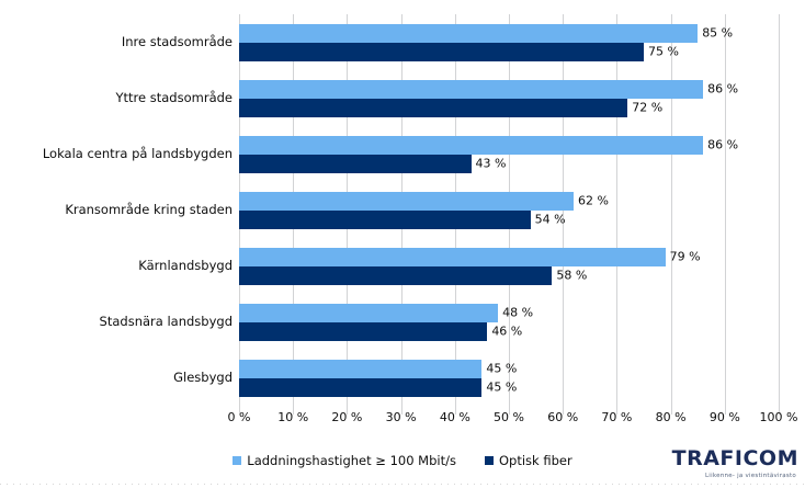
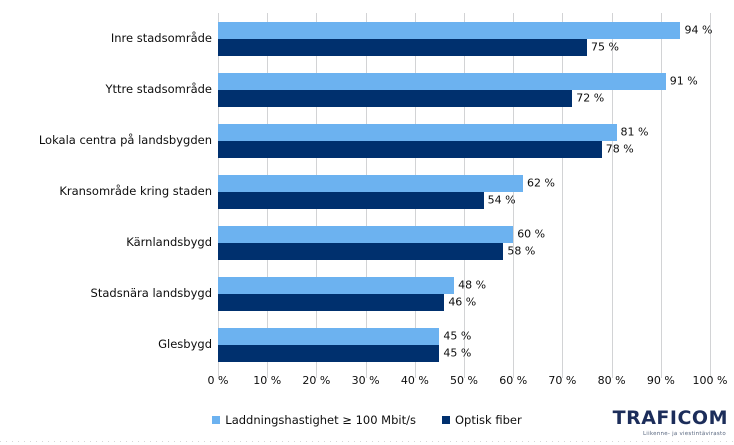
Laddningshastighet ≥ 100 Mbit/s/Inre stadsområde: 85 -> 94
Laddningshastighet ≥ 100 Mbit/s/Yttre stadsområde: 86 -> 91
Laddningshastighet ≥ 100 Mbit/s/Lokala centra på landsbygden: 86 -> 81
Optisk fiber/Lokala centra på landsbygden: 43 -> 78
Laddningshastighet ≥ 100 Mbit/s/Kärnlandsbygd: 79 -> 60
